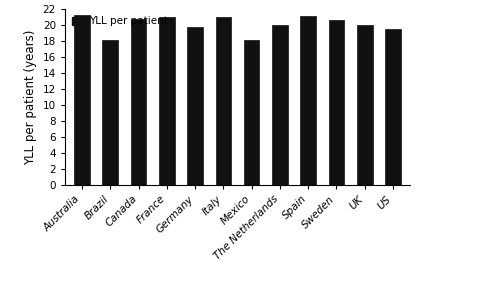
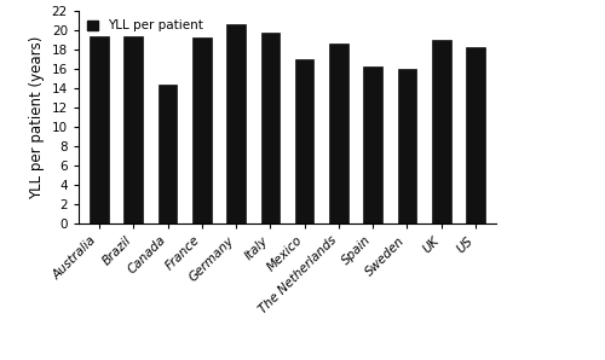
Australia: 21.2 -> 19.4
Brazil: 18.1 -> 19.4
Canada: 20.8 -> 14.4
France: 21.0 -> 19.2
Germany: 19.8 -> 20.6
Italy: 21.0 -> 19.8
Mexico: 18.1 -> 17.0
The Netherlands: 20.0 -> 18.6
Spain: 21.1 -> 16.2
Sweden: 20.6 -> 16.0
UK: 20.0 -> 19.0
US: 19.5 -> 18.2
